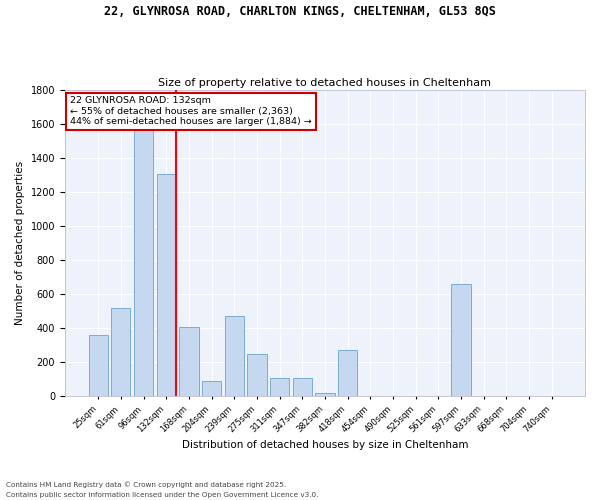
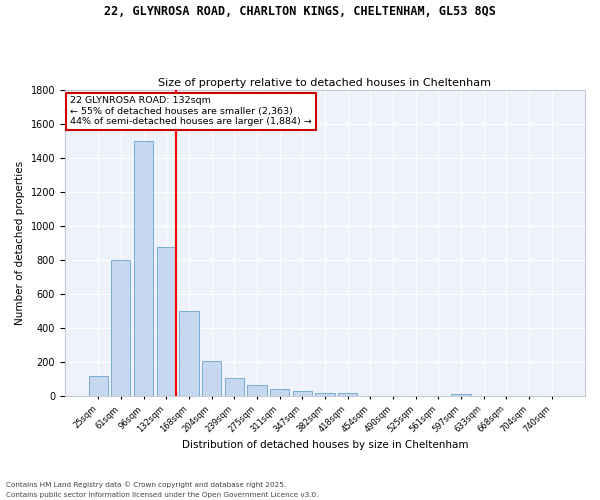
25sqm: 360 -> 120
61sqm: 520 -> 800
96sqm: 1570 -> 1500
132sqm: 1310 -> 880
168sqm: 410 -> 500
204sqm: 90 -> 210
239sqm: 470 -> 110
275sqm: 250 -> 70
311sqm: 110 -> 40
347sqm: 110 -> 30
418sqm: 270 -> 20
597sqm: 660 -> 10
